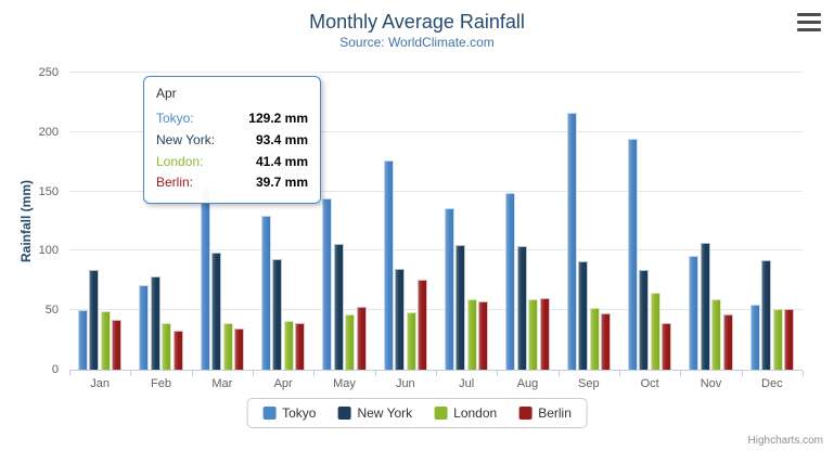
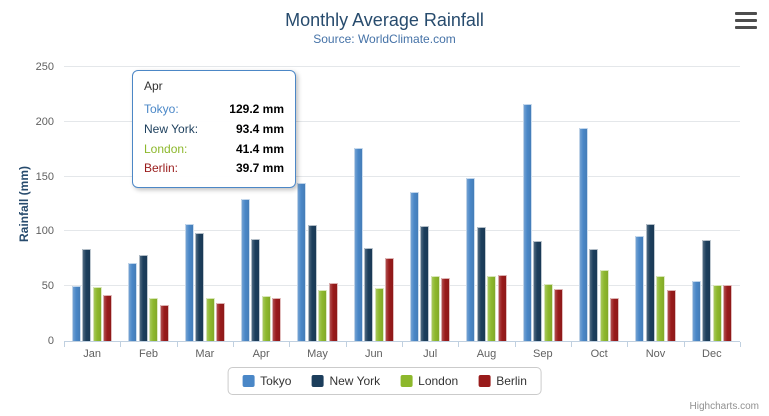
Tokyo/Mar: 154 -> 106
